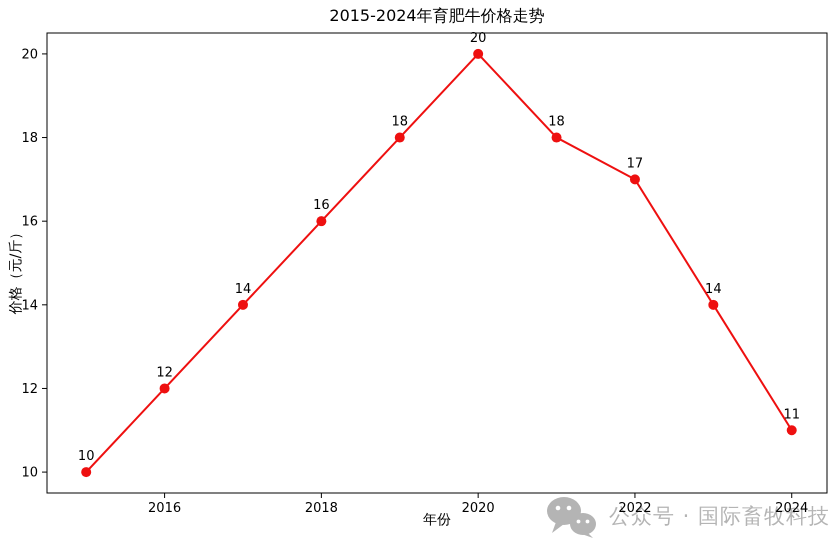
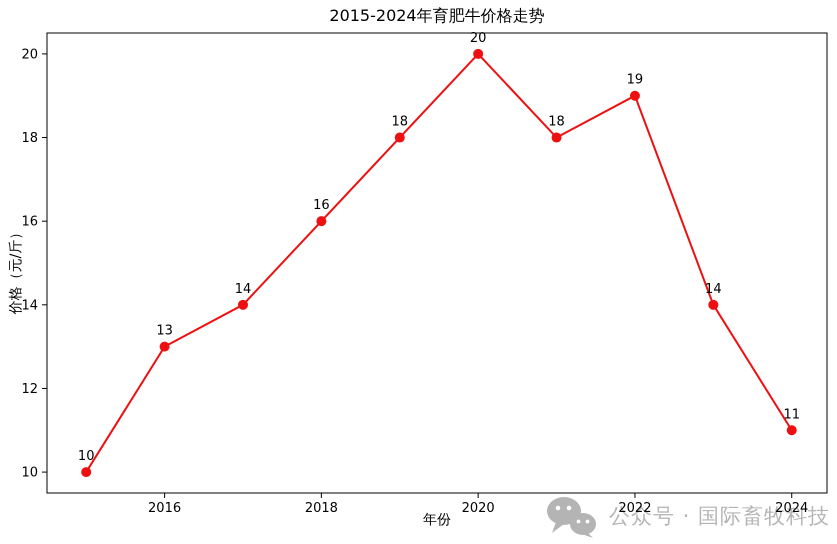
2016: 12 -> 13
2022: 17 -> 19
